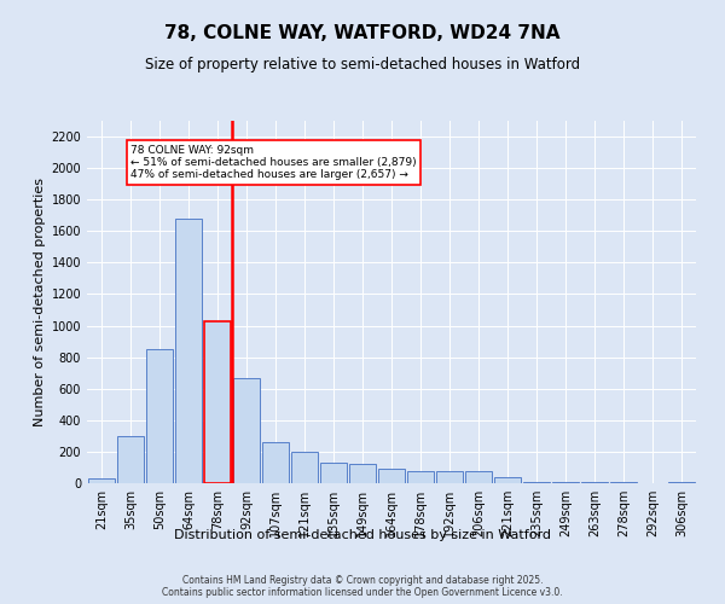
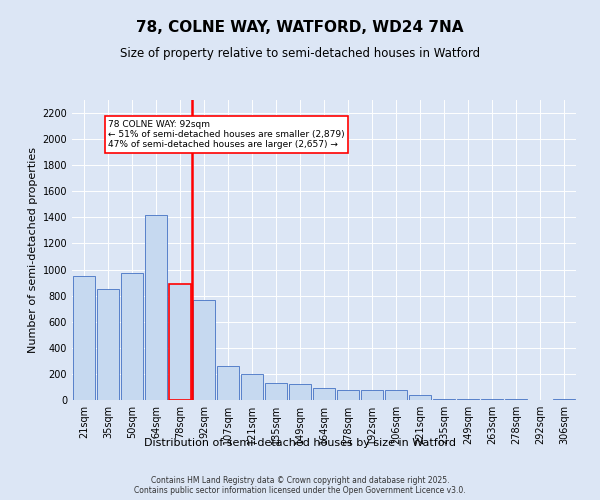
21sqm: 30 -> 950
35sqm: 300 -> 850
50sqm: 850 -> 970
64sqm: 1680 -> 1420
78sqm: 1030 -> 890
92sqm: 670 -> 770
